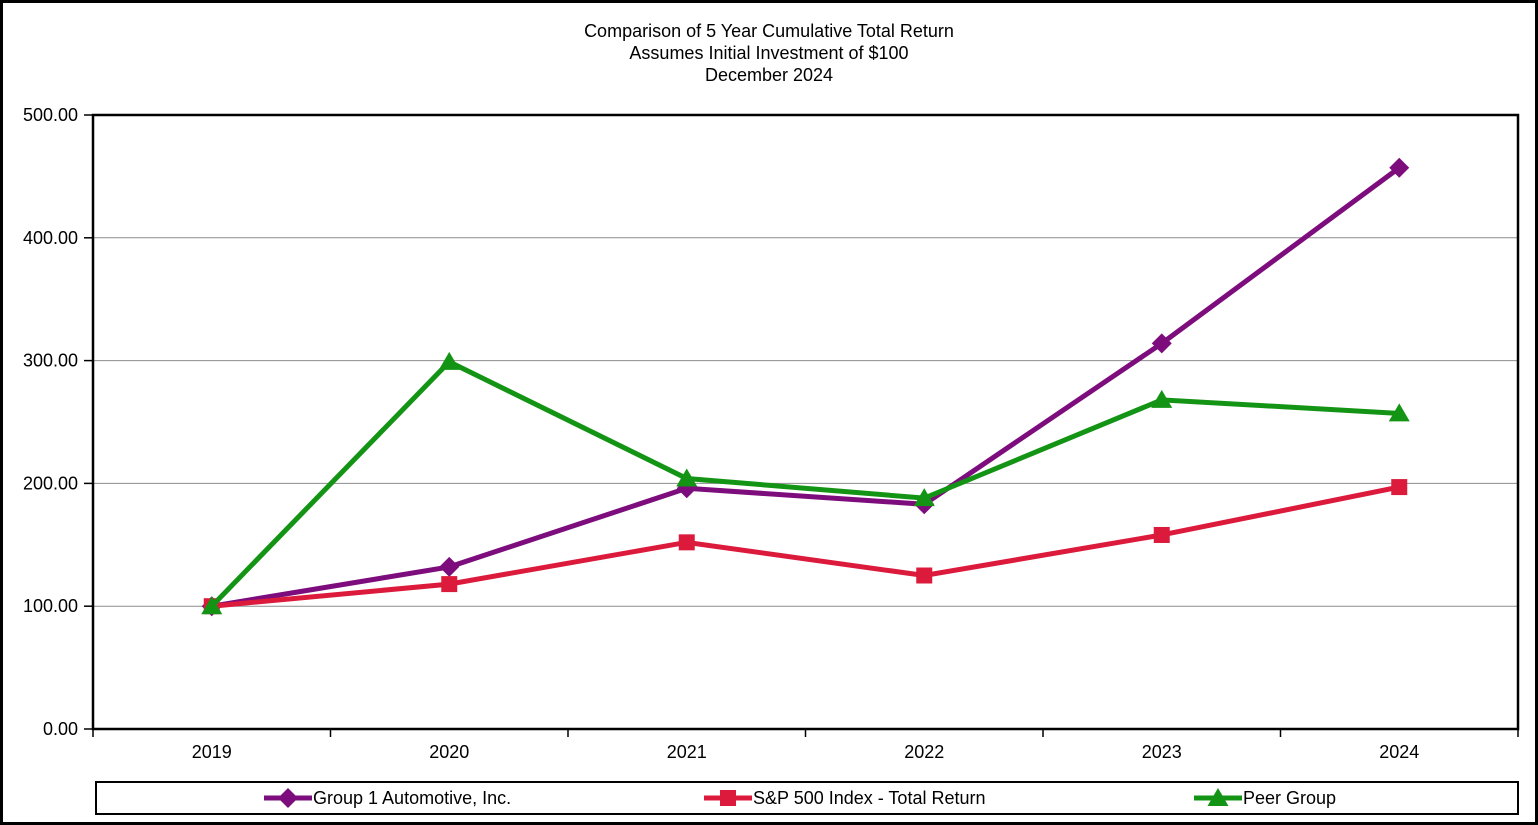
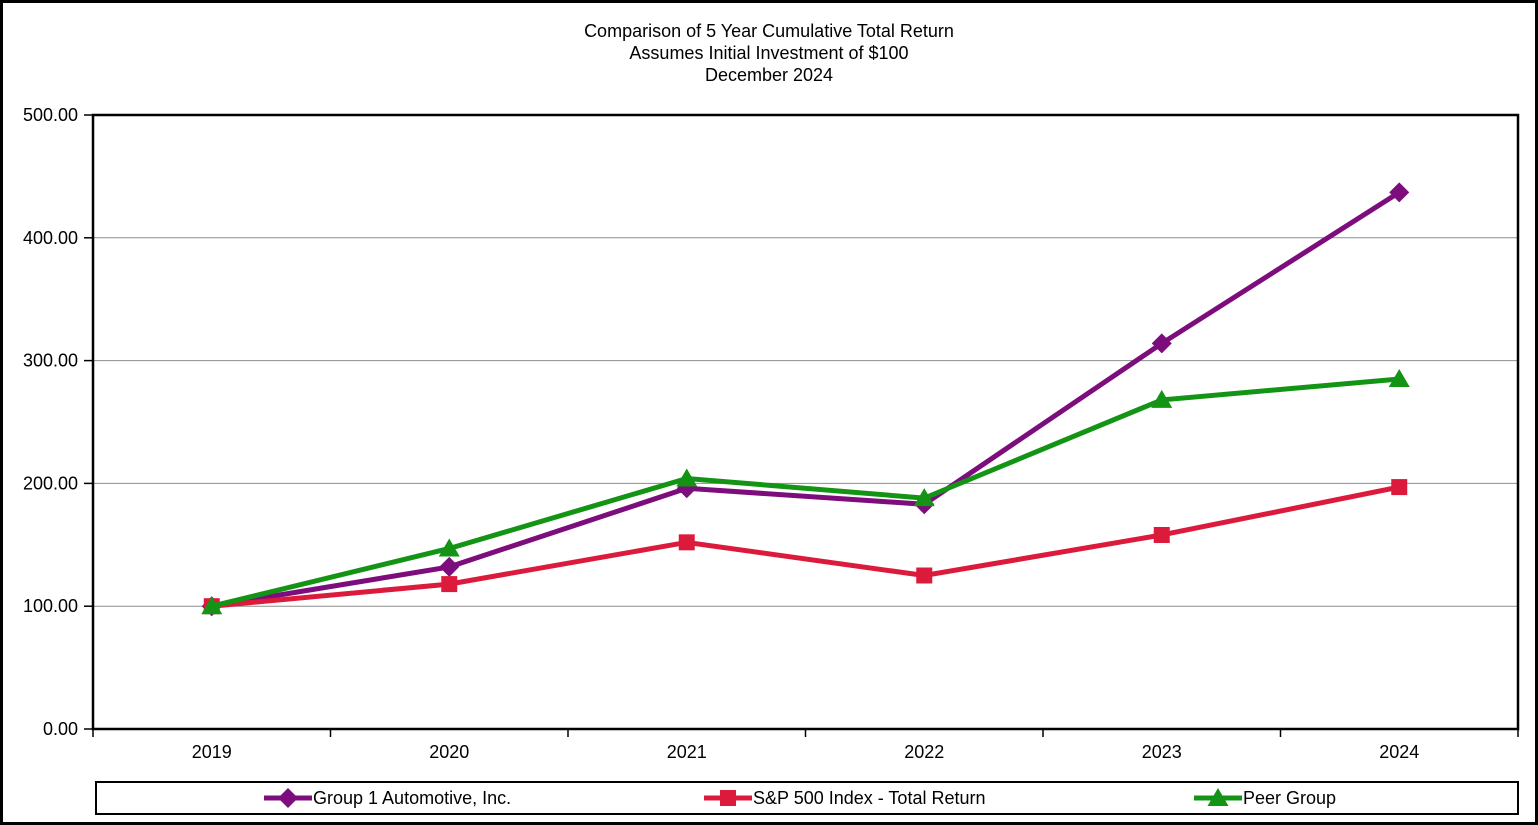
Peer Group/2020: 299 -> 147
Group 1 Automotive, Inc./2024: 457 -> 437
Peer Group/2024: 257 -> 285
